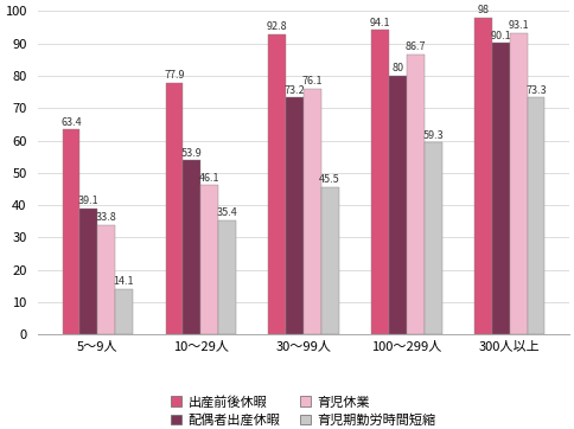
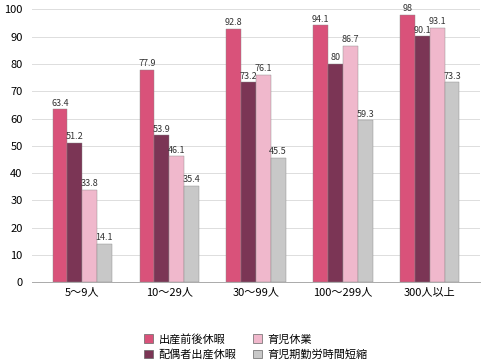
配偶者出産休暇/5～9人: 39.1 -> 51.2
